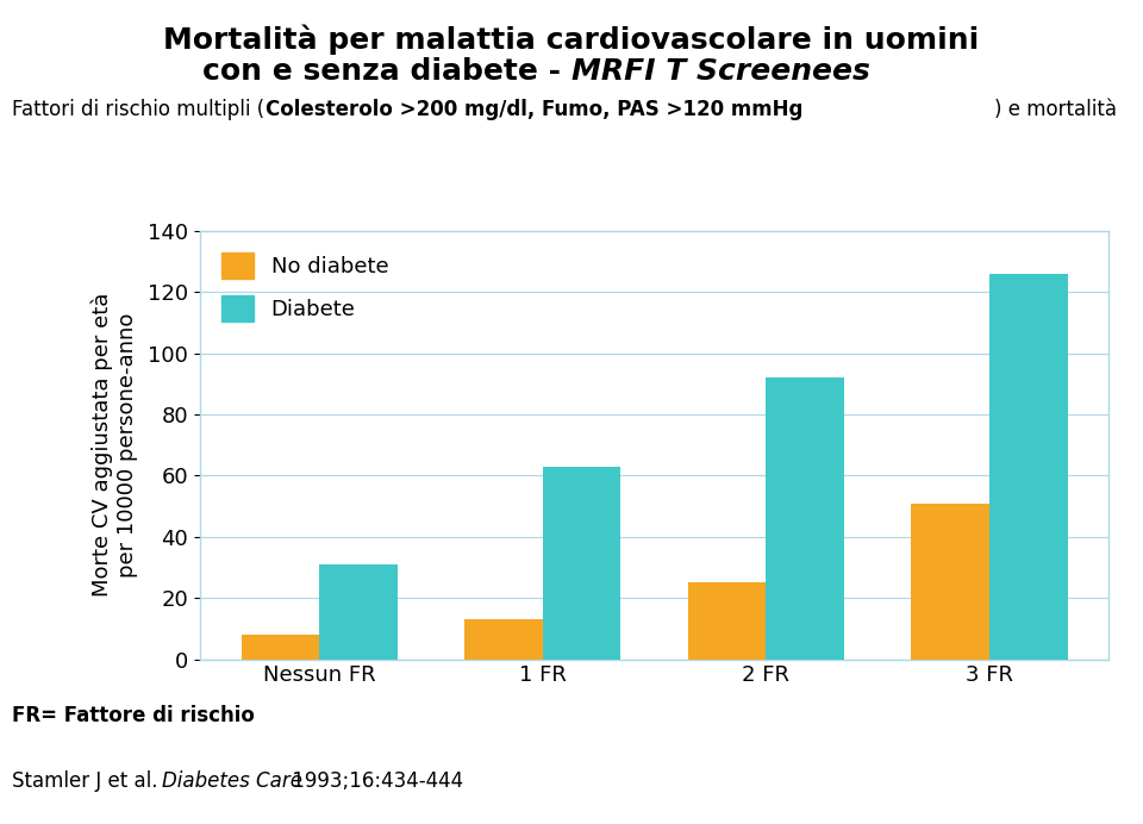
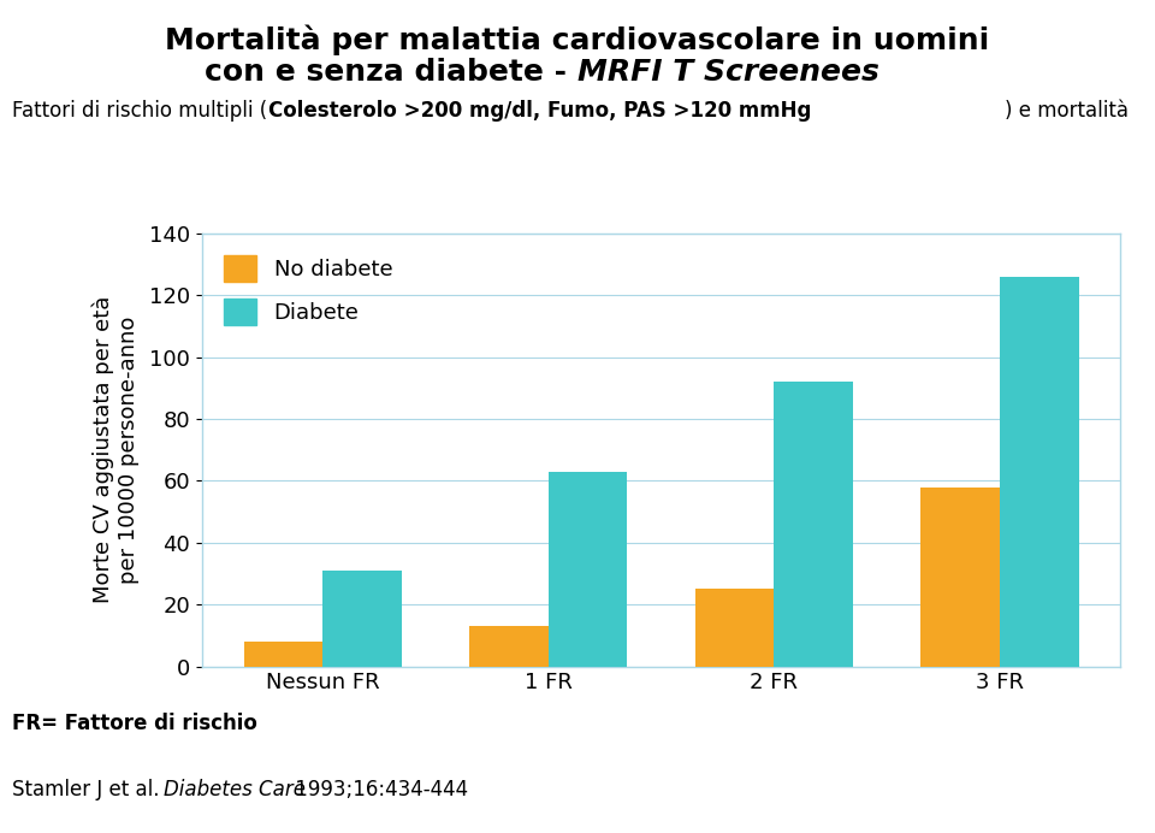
No diabete/3 FR: 51 -> 58
